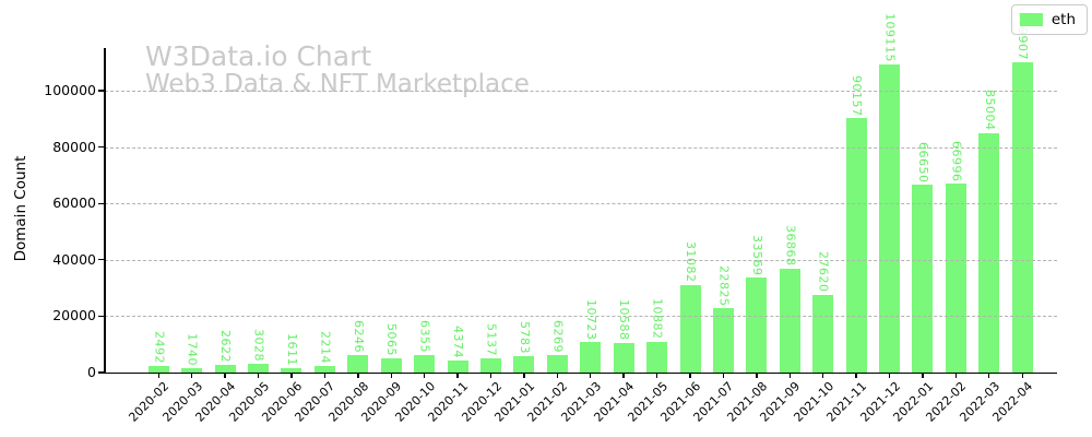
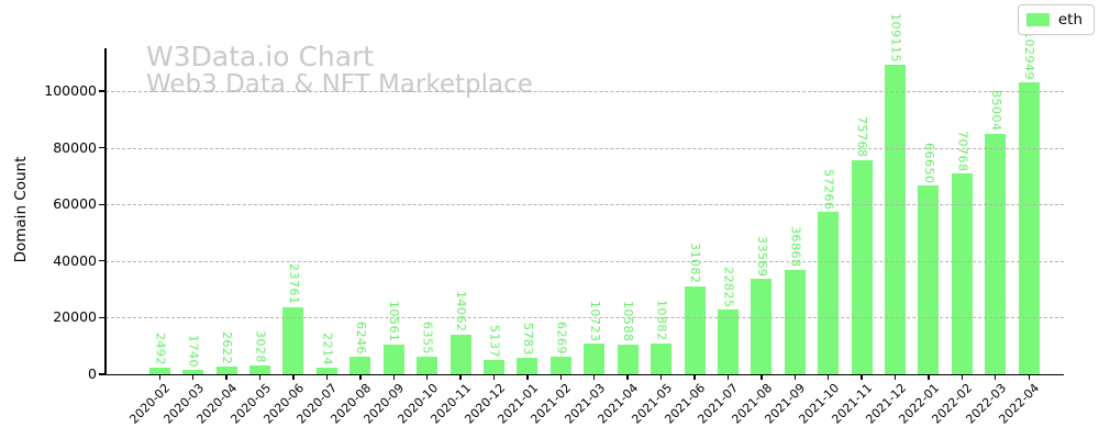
2020-06: 1611 -> 23761
2020-09: 5065 -> 10561
2020-11: 4374 -> 14062
2021-10: 27620 -> 57266
2021-11: 90157 -> 75768
2022-02: 66996 -> 70768
2022-04: 109907 -> 102949
